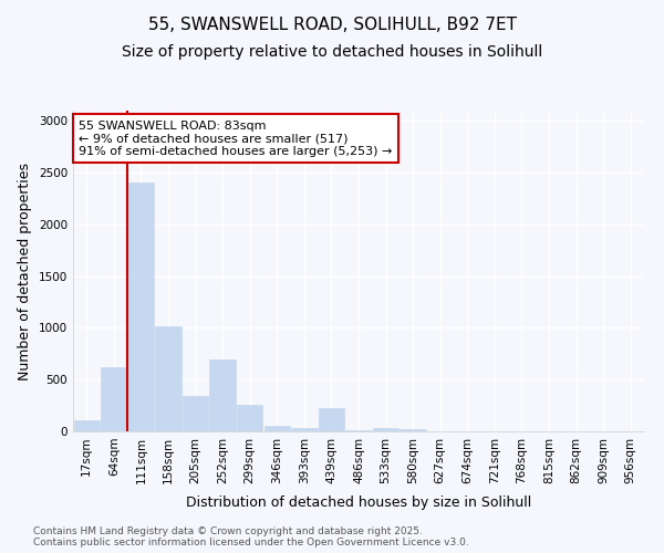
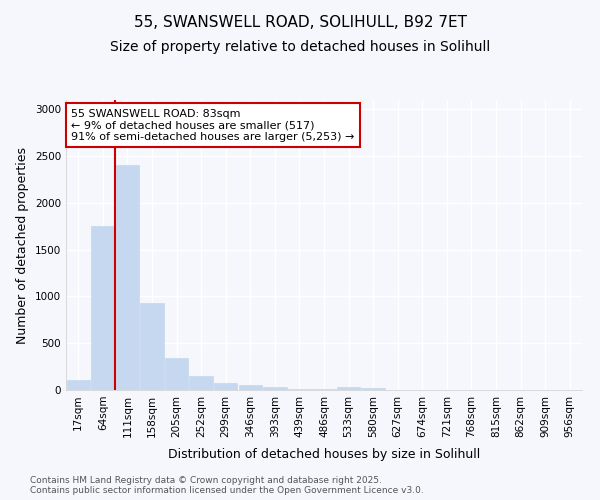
64sqm: 620 -> 1750
158sqm: 1020 -> 920
252sqm: 700 -> 150
299sqm: 260 -> 80
439sqm: 220 -> 10
